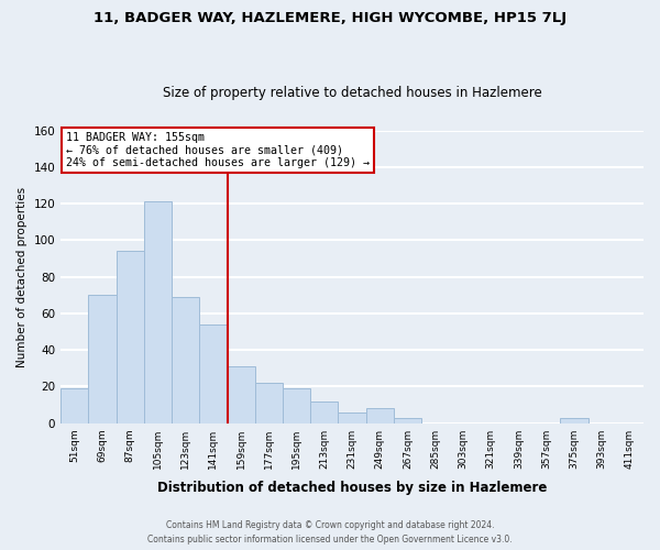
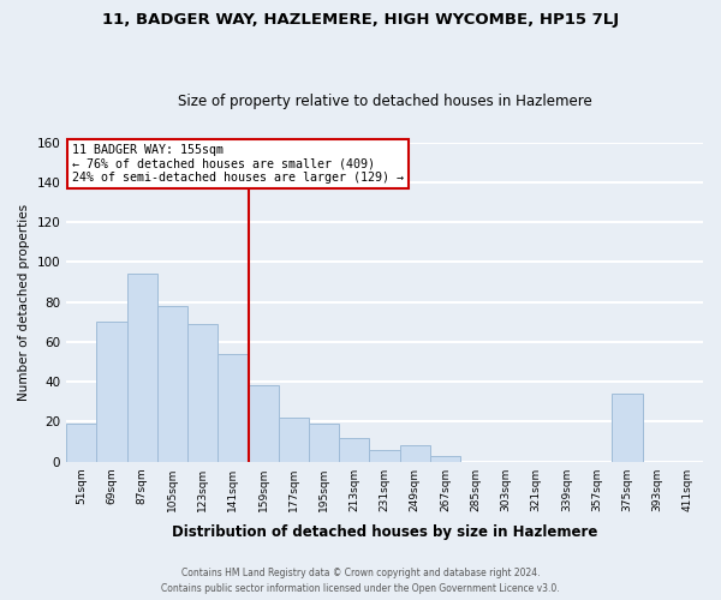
105sqm: 121 -> 78
159sqm: 31 -> 38
375sqm: 3 -> 34
